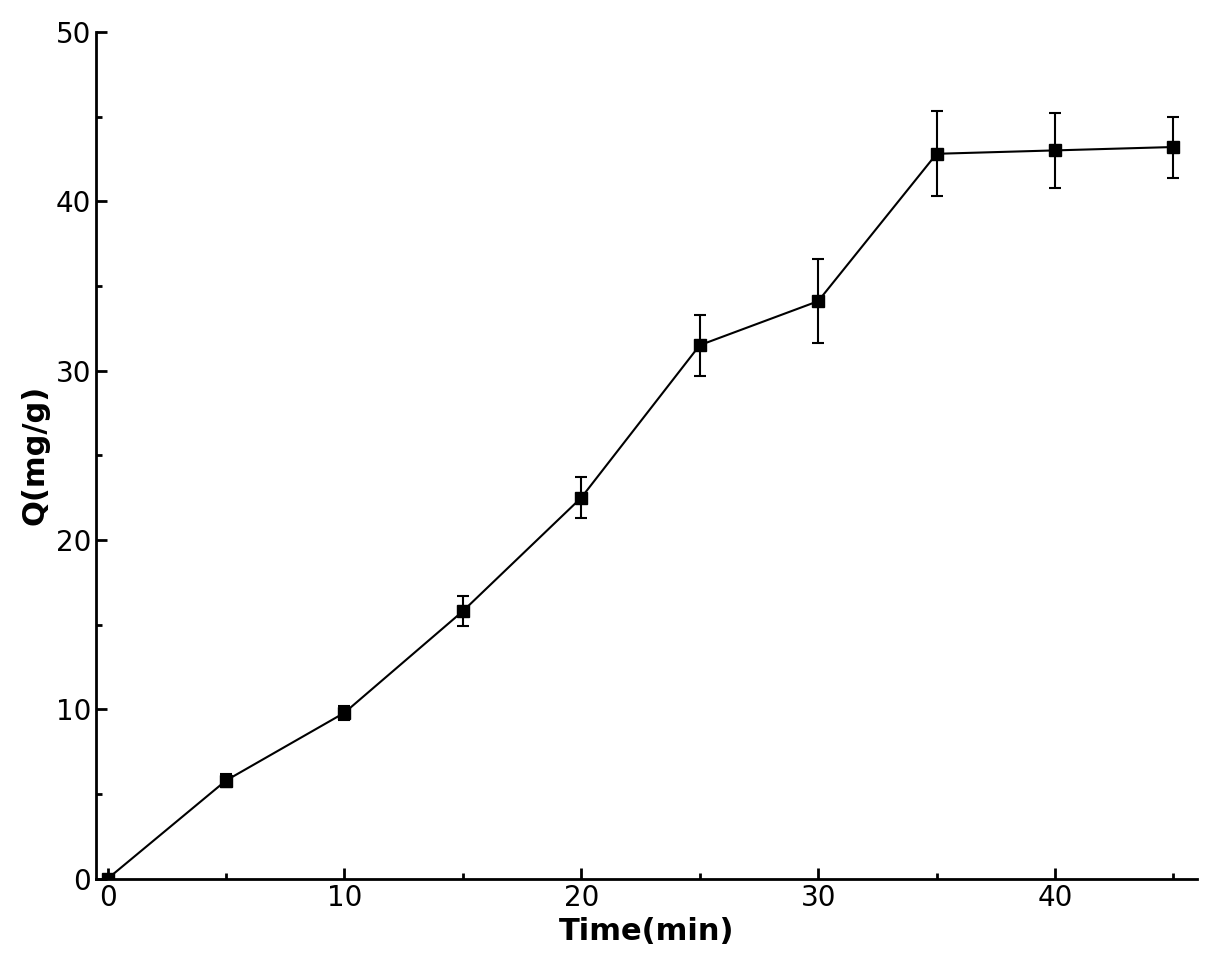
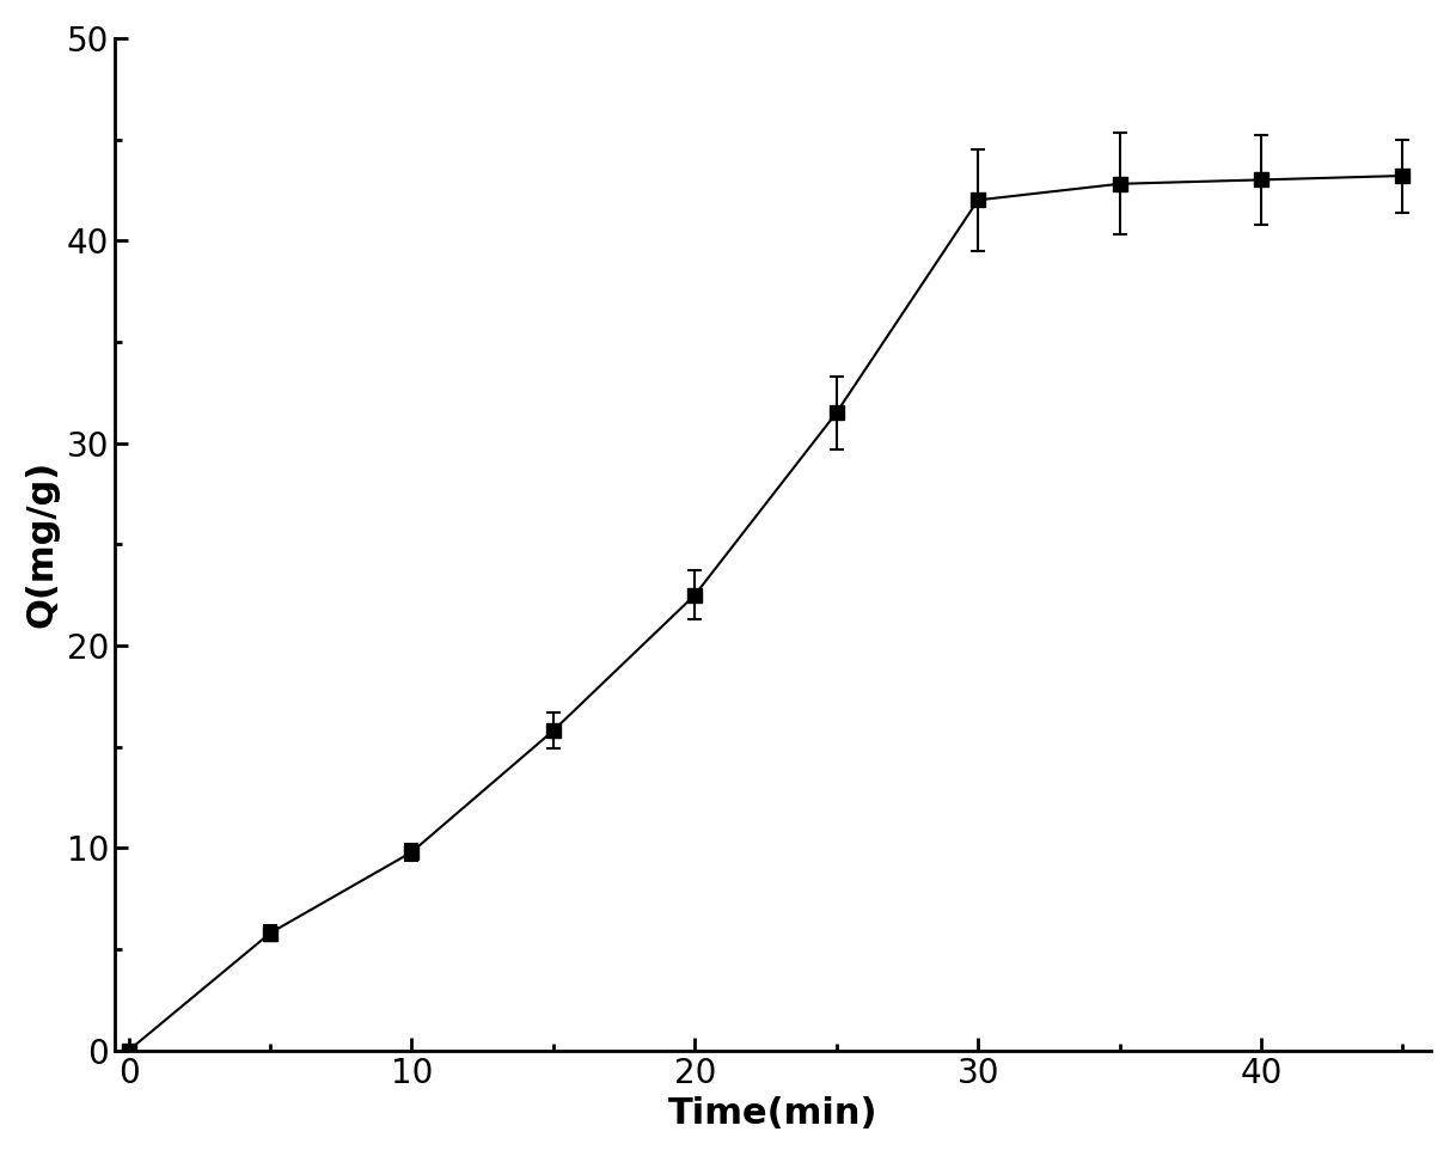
30: 34.1 -> 42.0
